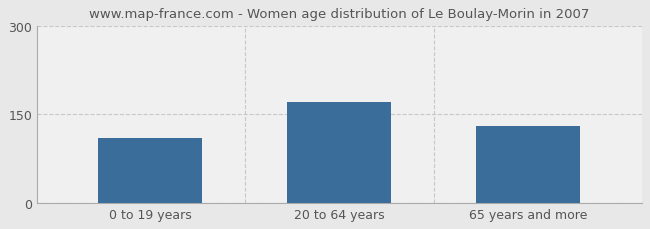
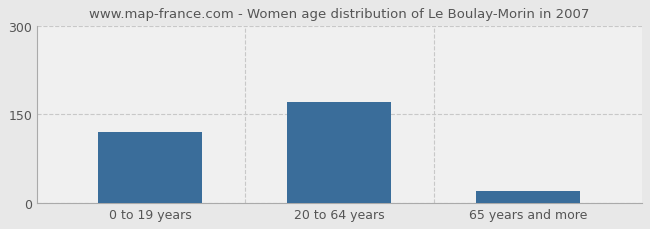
0 to 19 years: 110 -> 120
65 years and more: 130 -> 20
